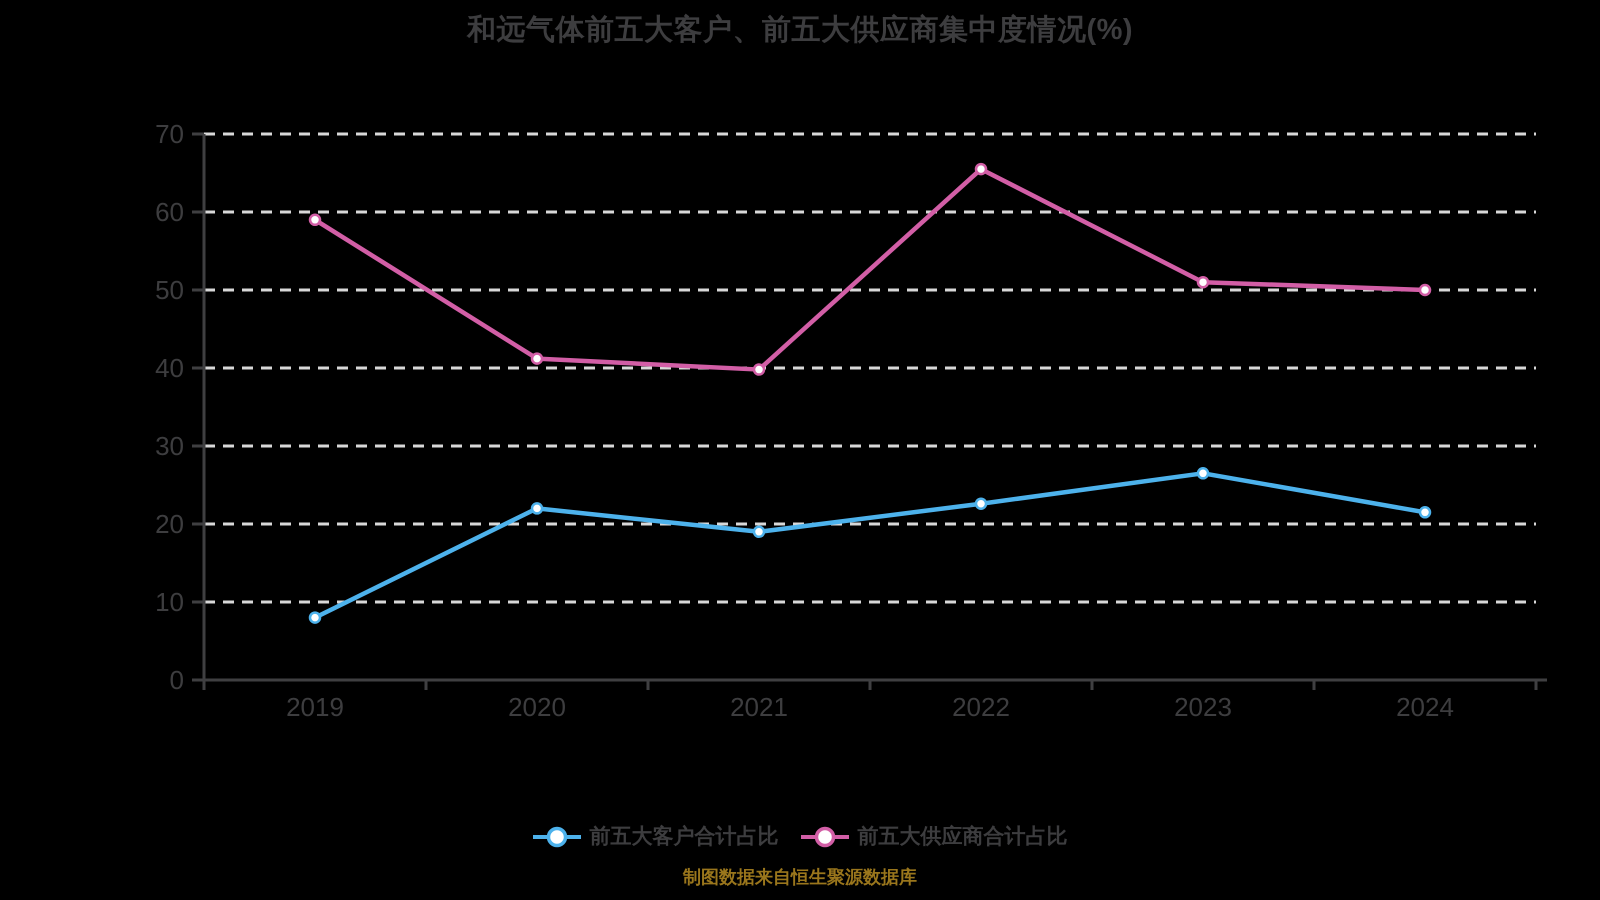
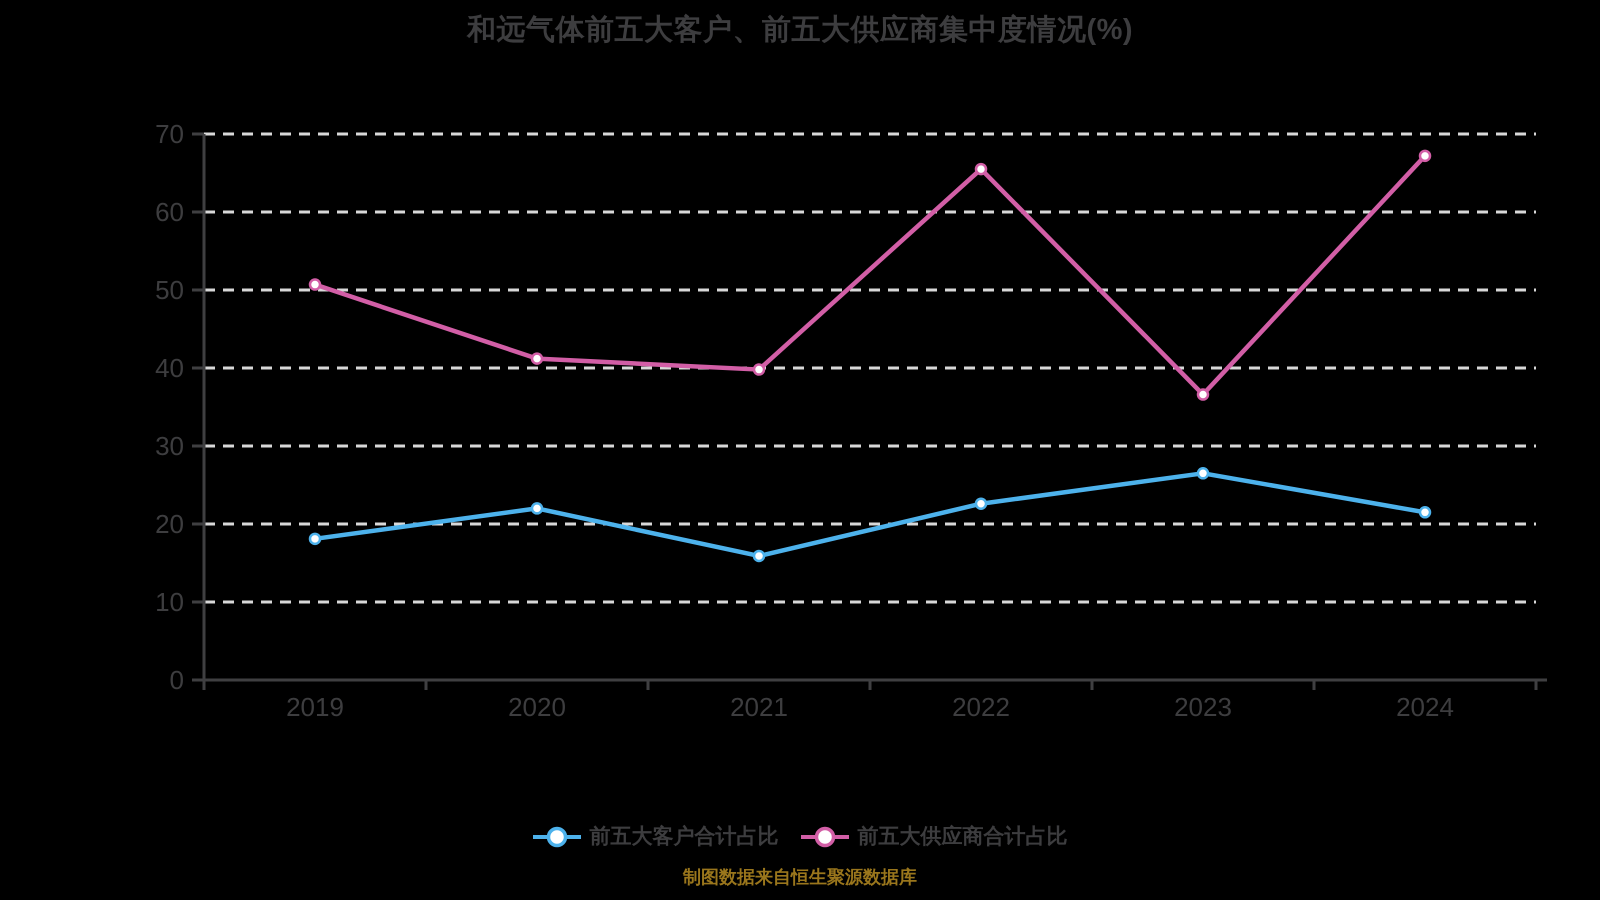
前五大客户合计占比/2019: 8 -> 18
前五大供应商合计占比/2019: 59 -> 51
前五大客户合计占比/2021: 19 -> 16
前五大供应商合计占比/2023: 51 -> 37
前五大供应商合计占比/2024: 50 -> 67
